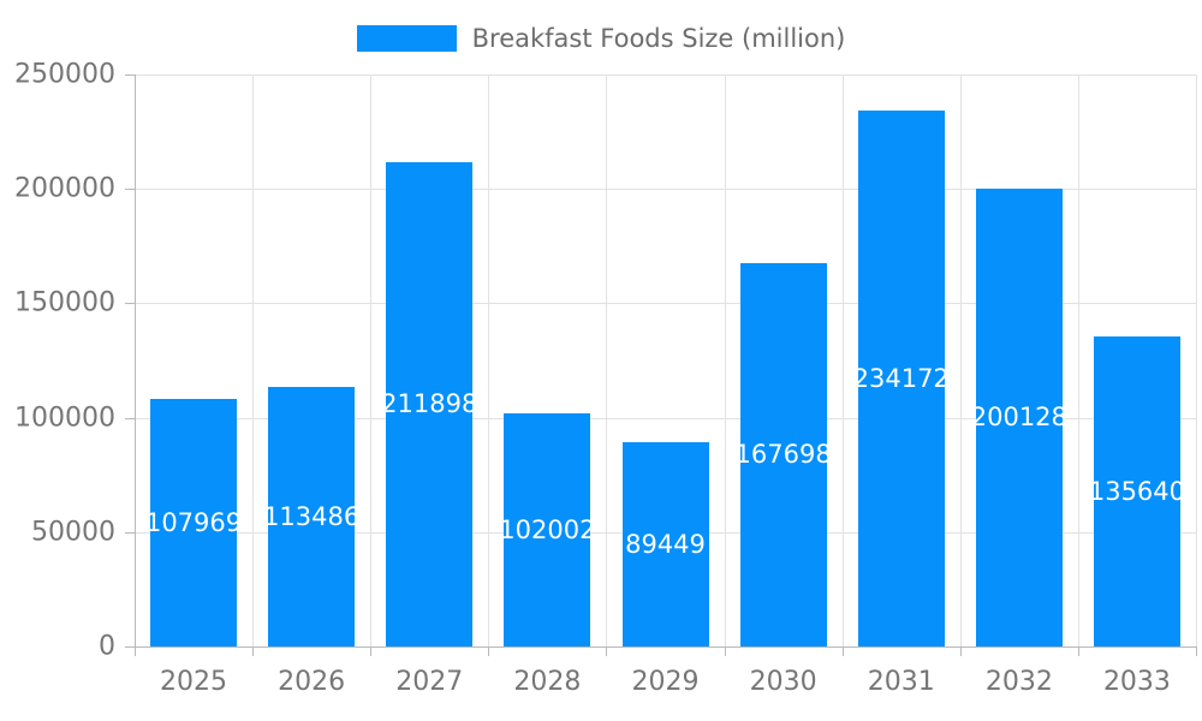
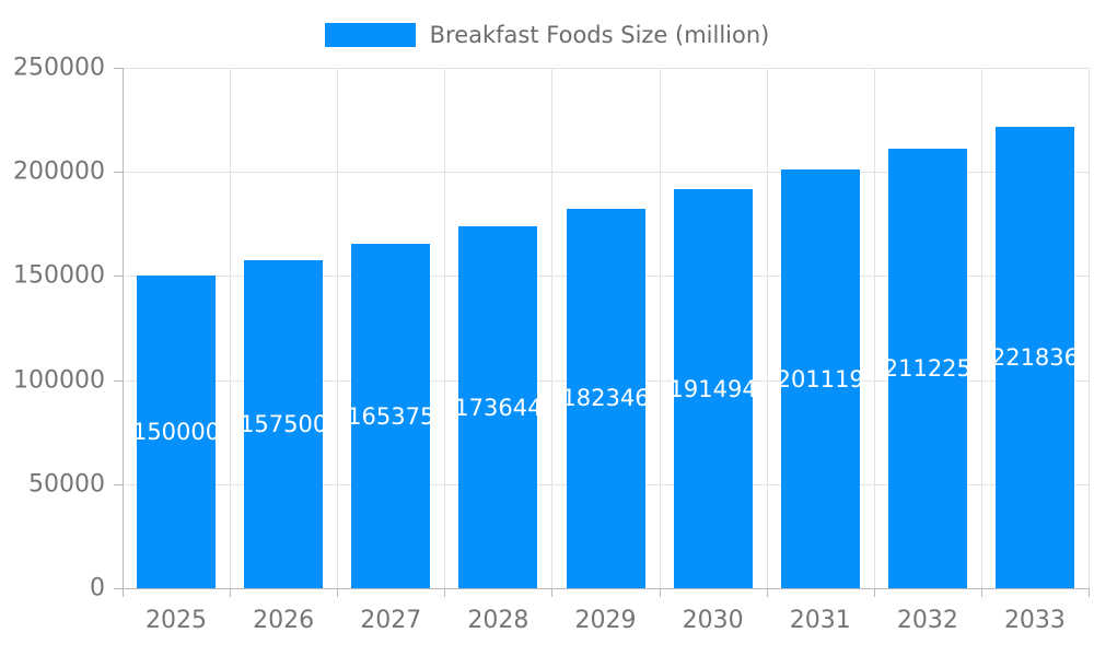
2025: 107969 -> 150000
2026: 113486 -> 157500
2027: 211898 -> 165375
2028: 102002 -> 173644
2029: 89449 -> 182346
2030: 167698 -> 191494
2031: 234172 -> 201119
2032: 200128 -> 211225
2033: 135640 -> 221836
